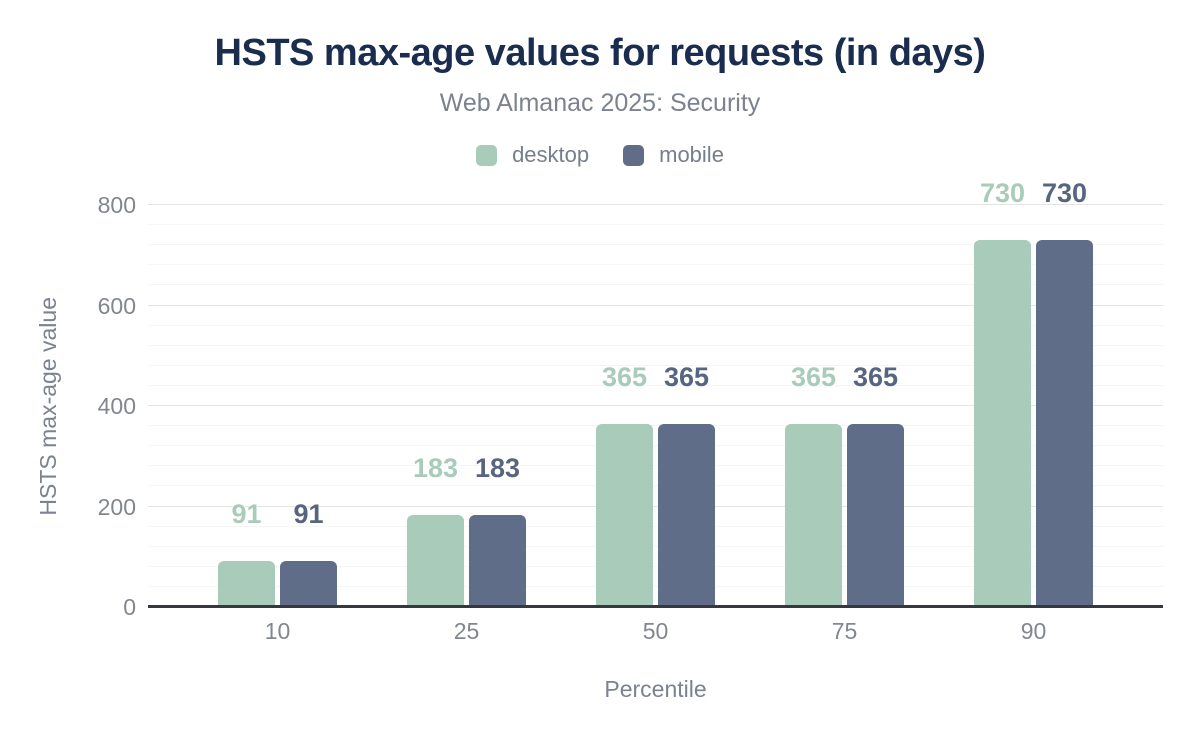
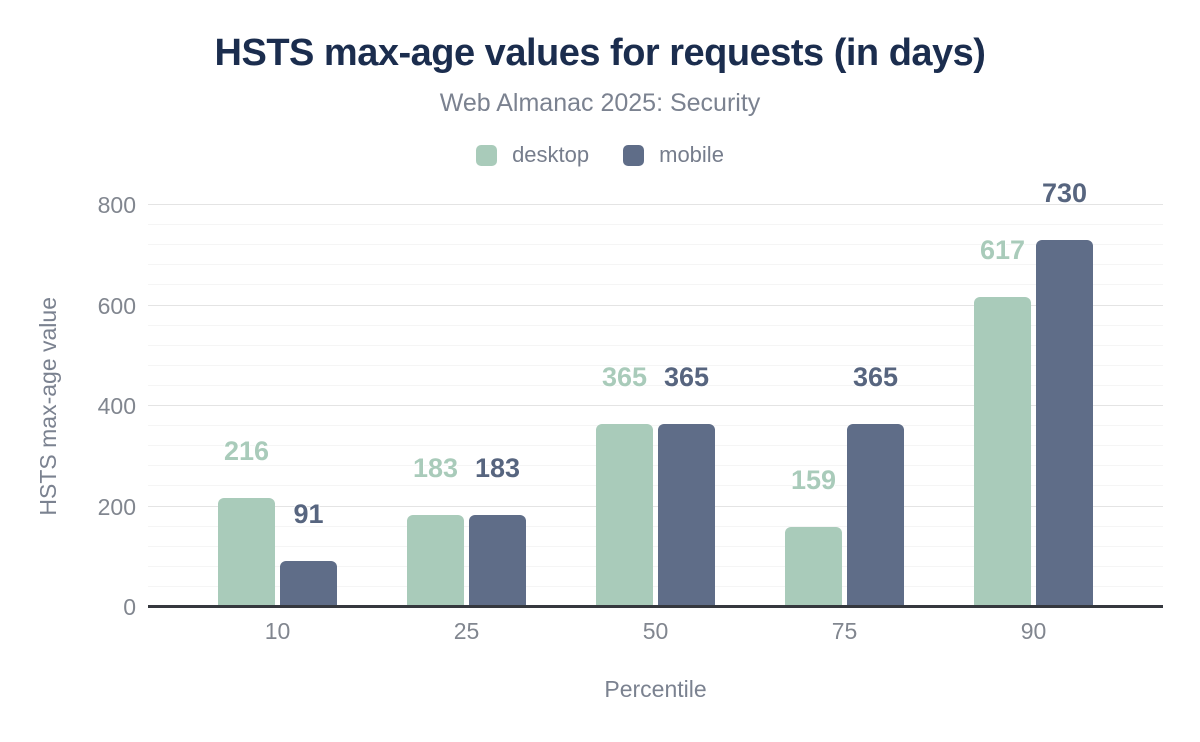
desktop/10: 91 -> 216
desktop/75: 365 -> 159
desktop/90: 730 -> 617
